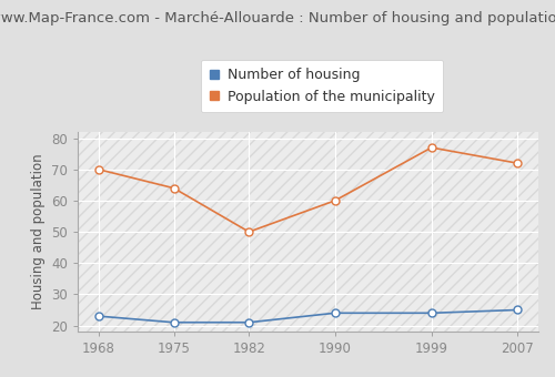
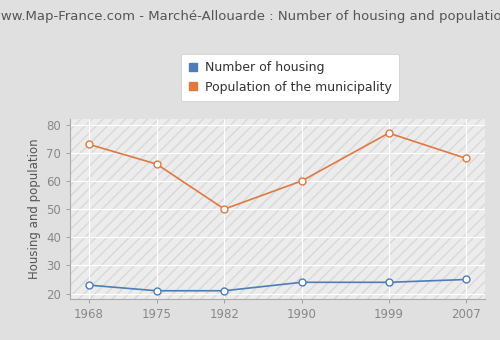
Population of the municipality/1968: 70 -> 73
Population of the municipality/1975: 64 -> 66
Population of the municipality/2007: 72 -> 68
